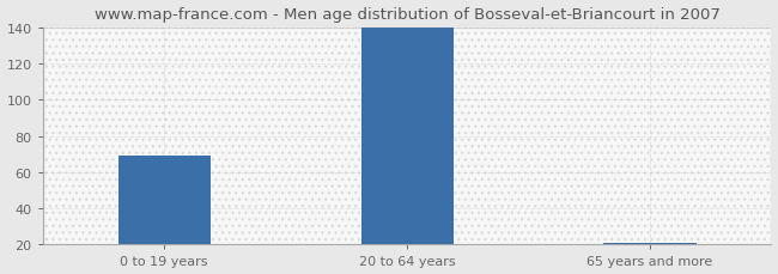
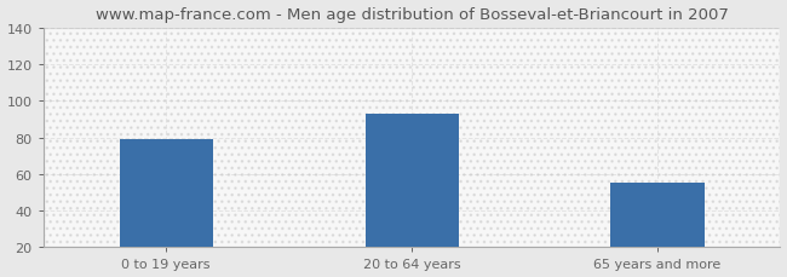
0 to 19 years: 69 -> 79
20 to 64 years: 140 -> 93
65 years and more: 21 -> 55
